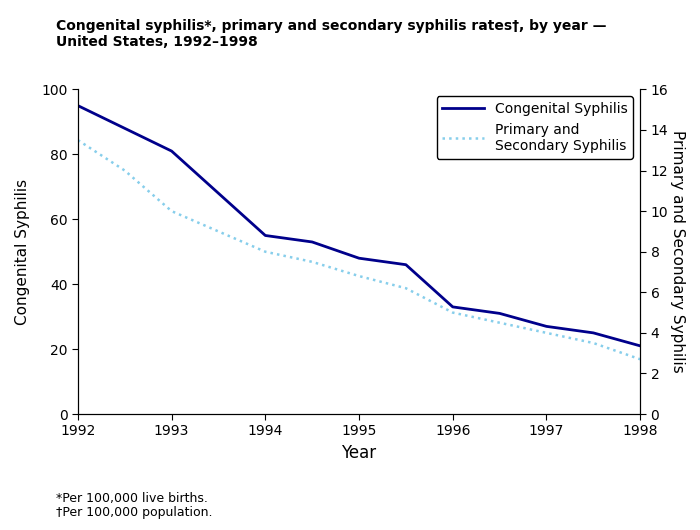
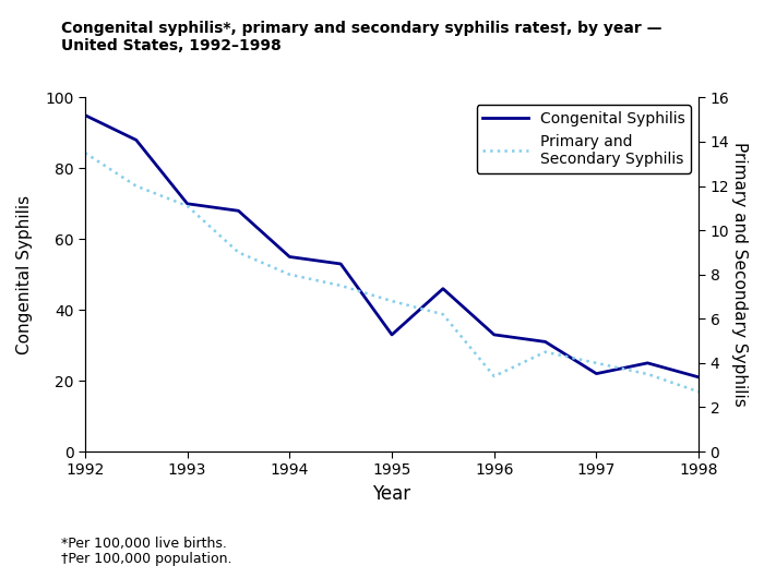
Congenital Syphilis/1993: 81 -> 70
Primary and Secondary Syphilis/1993: 10.0 -> 11.1
Congenital Syphilis/1995: 48 -> 33
Primary and Secondary Syphilis/1996: 5.0 -> 3.4
Congenital Syphilis/1997: 27 -> 22
